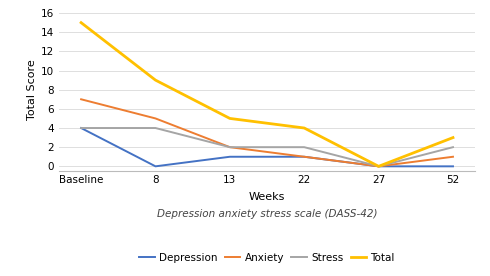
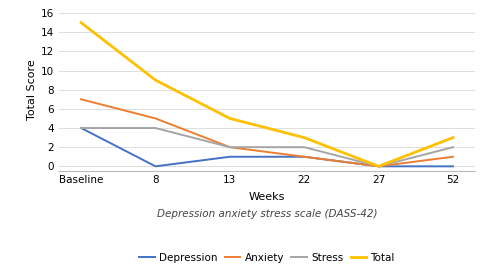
Total/22: 4 -> 3
